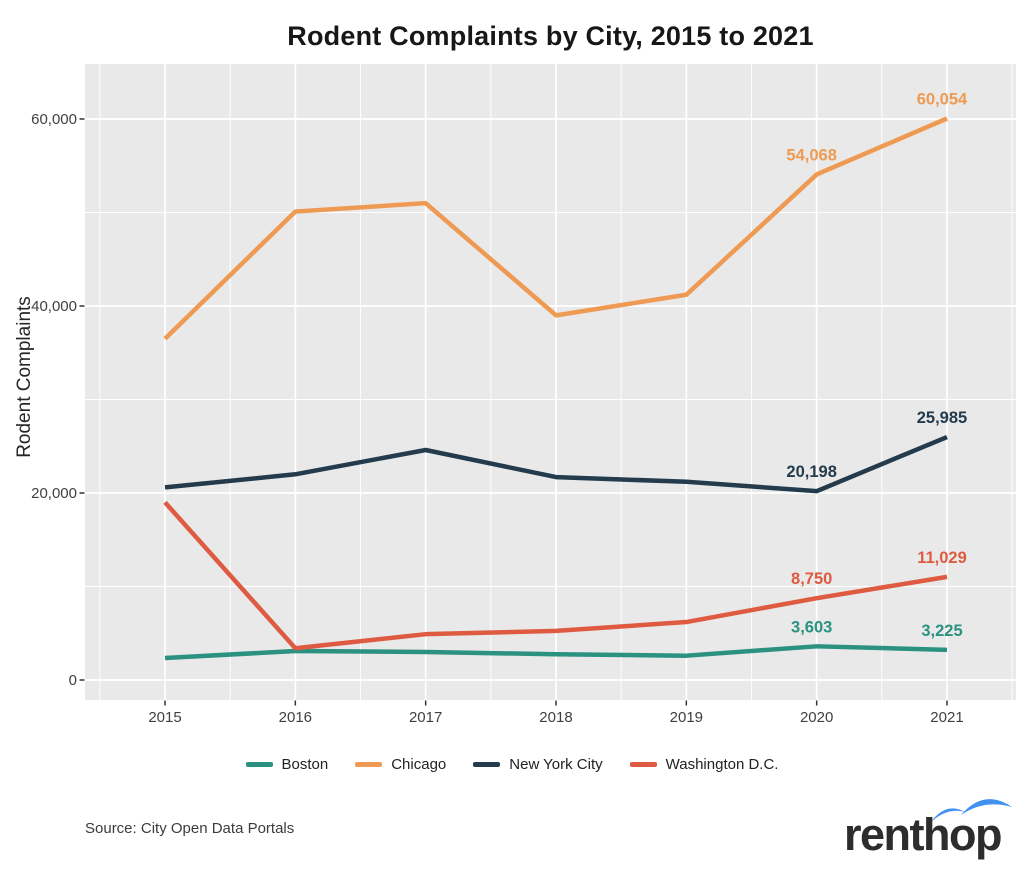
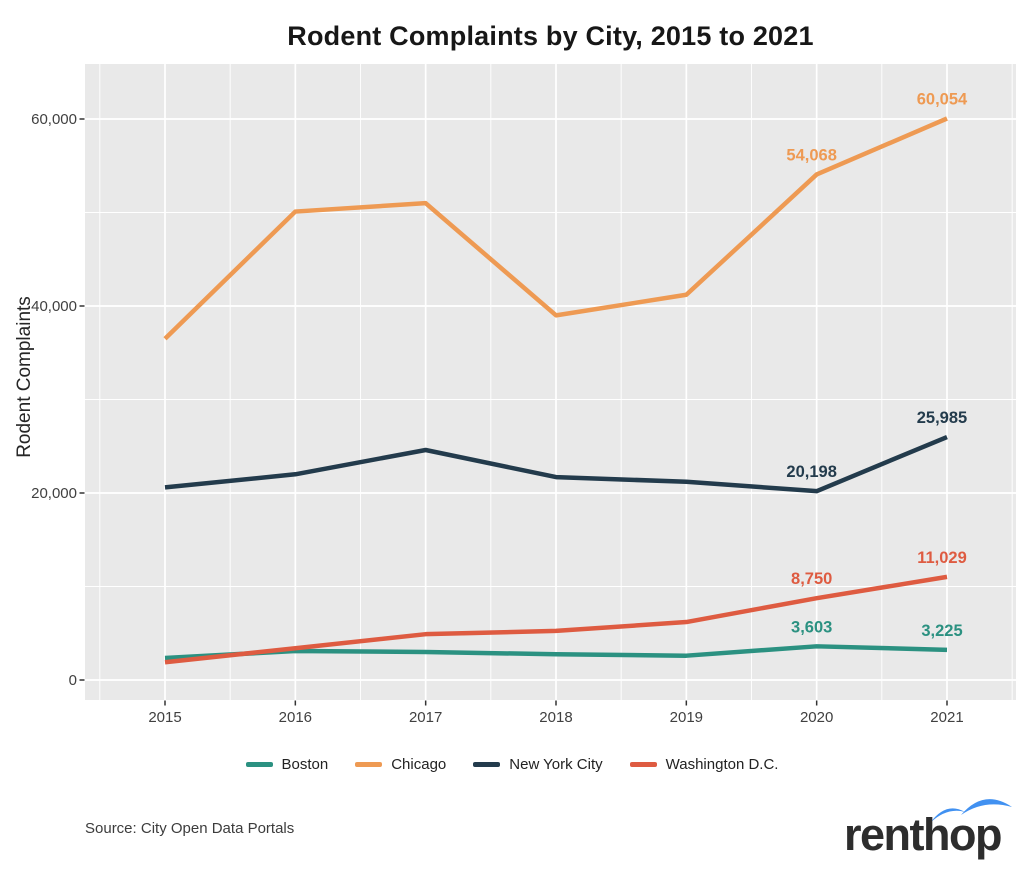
Washington D.C./2015: 19000 -> 2000
